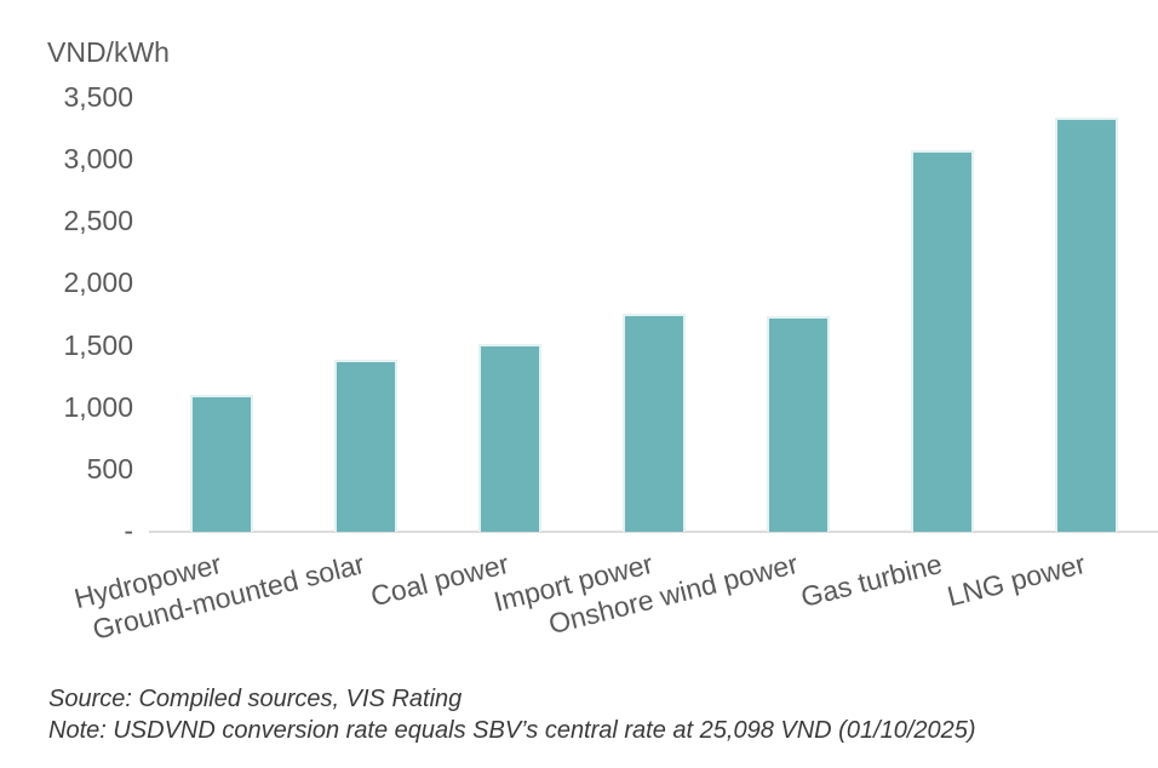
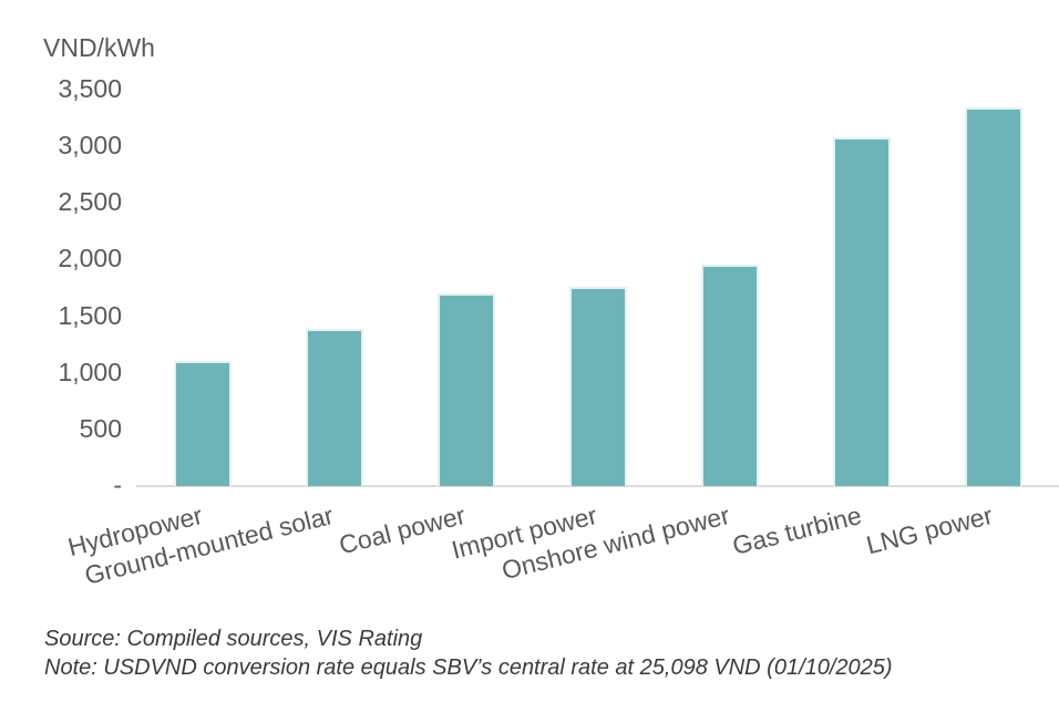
Coal power: 1510 -> 1700
Onshore wind power: 1740 -> 1950
